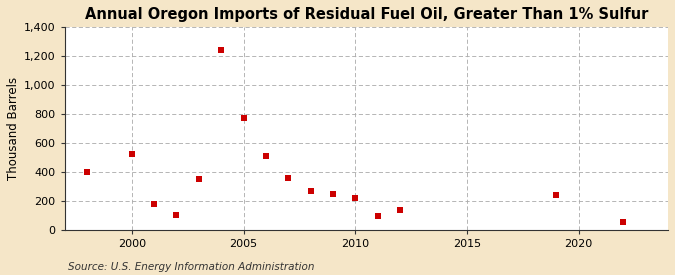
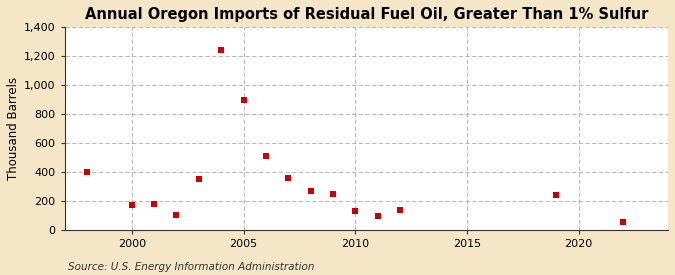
2000: 520 -> 170
2005: 780 -> 900
2010: 220 -> 130
